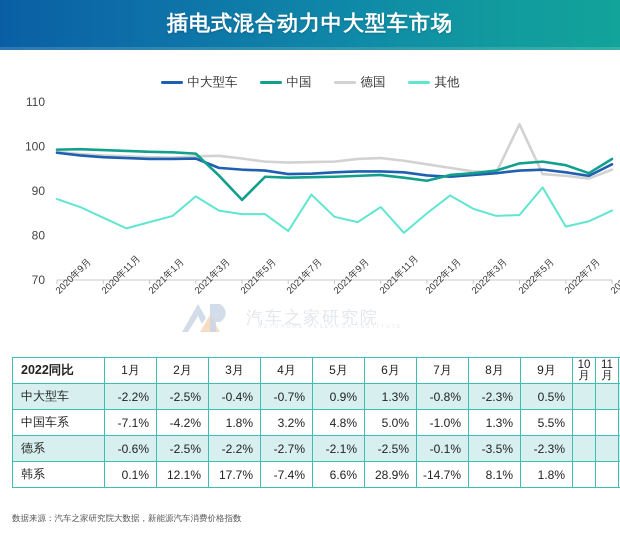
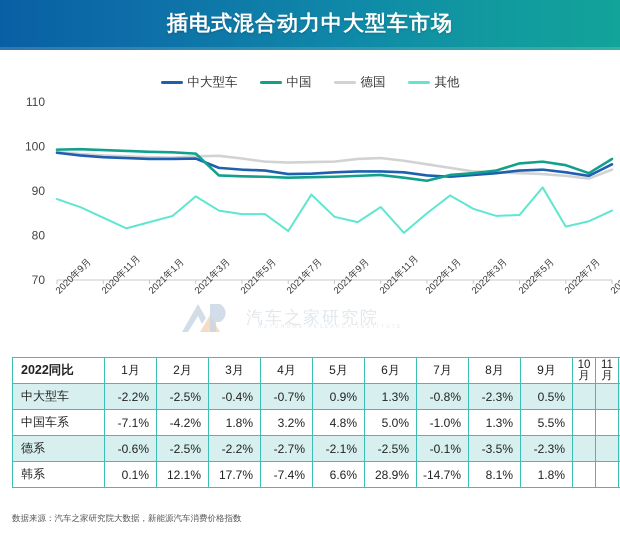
中国/2021年5月: 88 -> 93
德国/2022年5月: 105 -> 94
